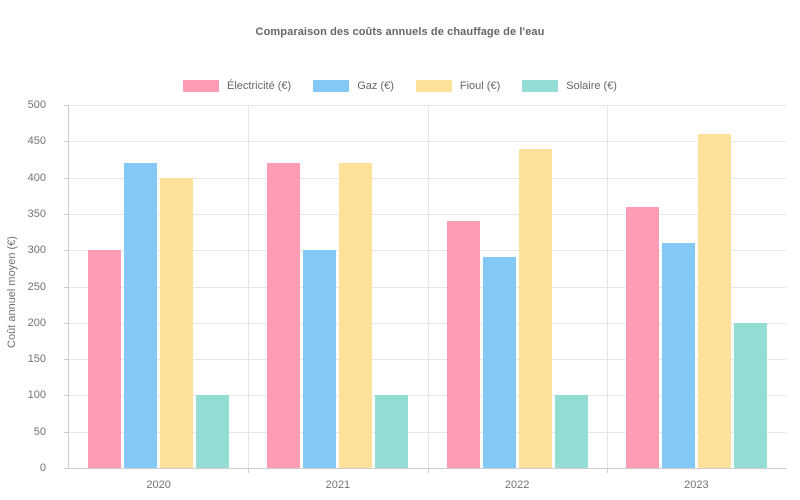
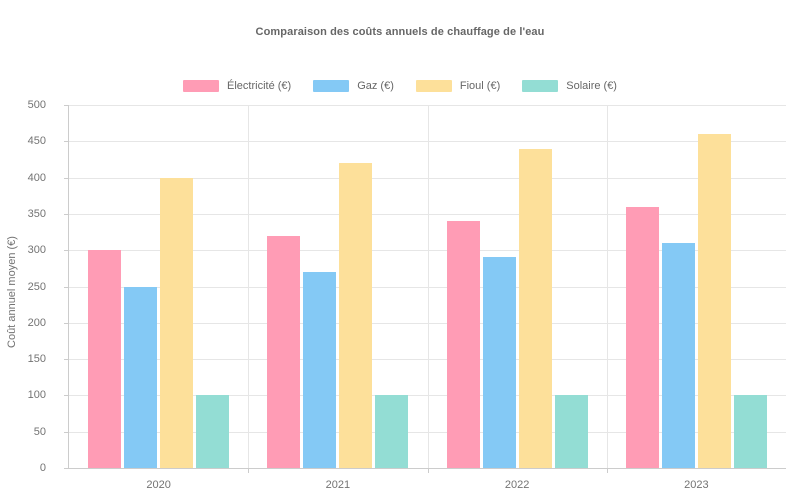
Gaz (€)/2020: 420 -> 250
Électricité (€)/2021: 420 -> 320
Gaz (€)/2021: 300 -> 270
Solaire (€)/2023: 200 -> 100
